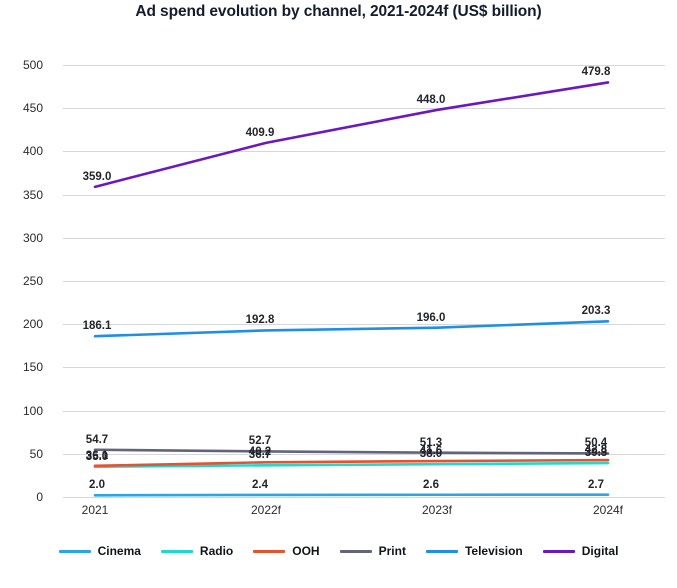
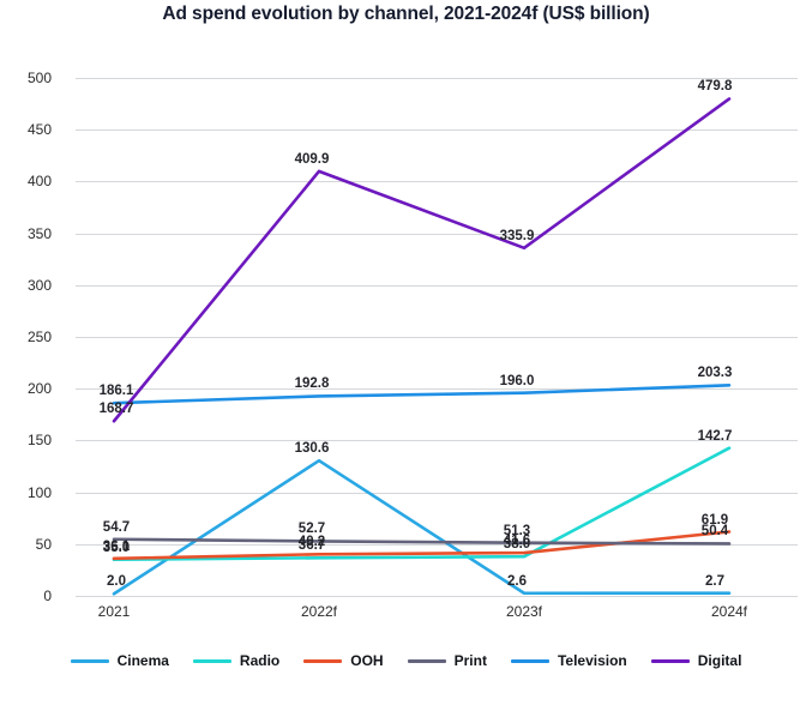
Digital/2021: 359.0 -> 168.7
Cinema/2022f: 2.4 -> 130.6
Digital/2023f: 448.0 -> 335.9
Radio/2024f: 39.3 -> 142.7
OOH/2024f: 42.8 -> 61.9
